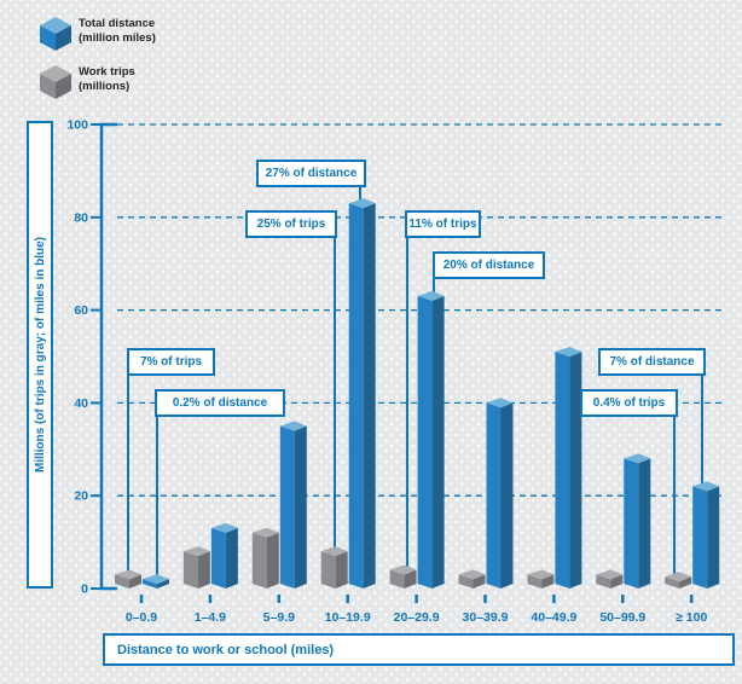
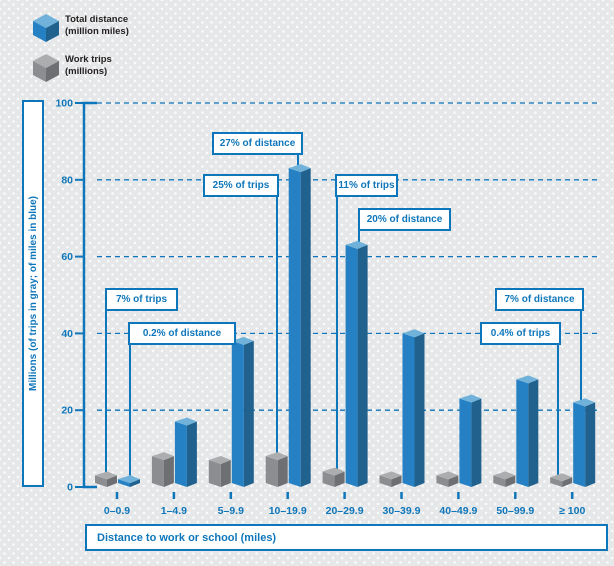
Total distance (million miles)/1–4.9: 12 -> 16
Work trips (millions)/5–9.9: 11 -> 6
Total distance (million miles)/5–9.9: 34 -> 37
Total distance (million miles)/40–49.9: 50 -> 22
